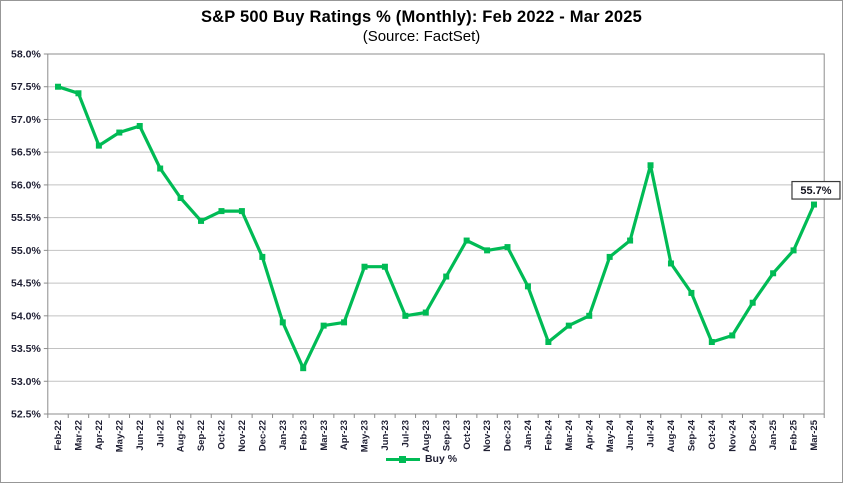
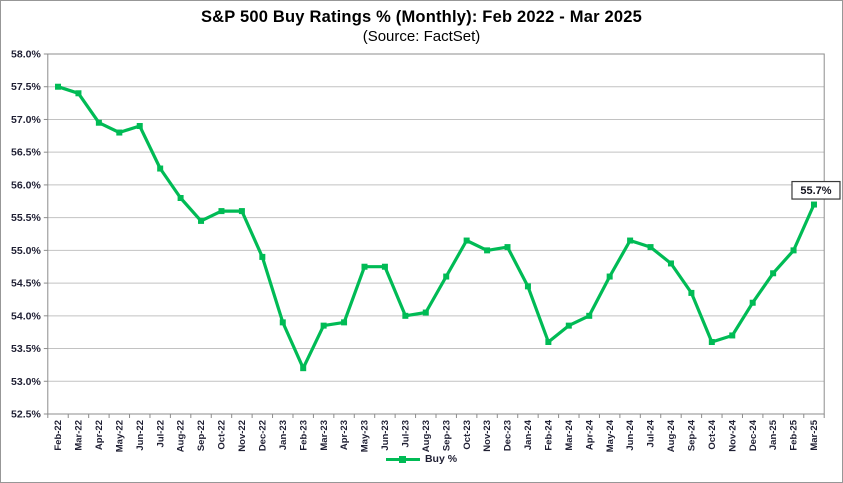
Apr-22: 56.6% -> 57.0%
May-24: 54.9% -> 54.6%
Jul-24: 56.3% -> 55.0%
